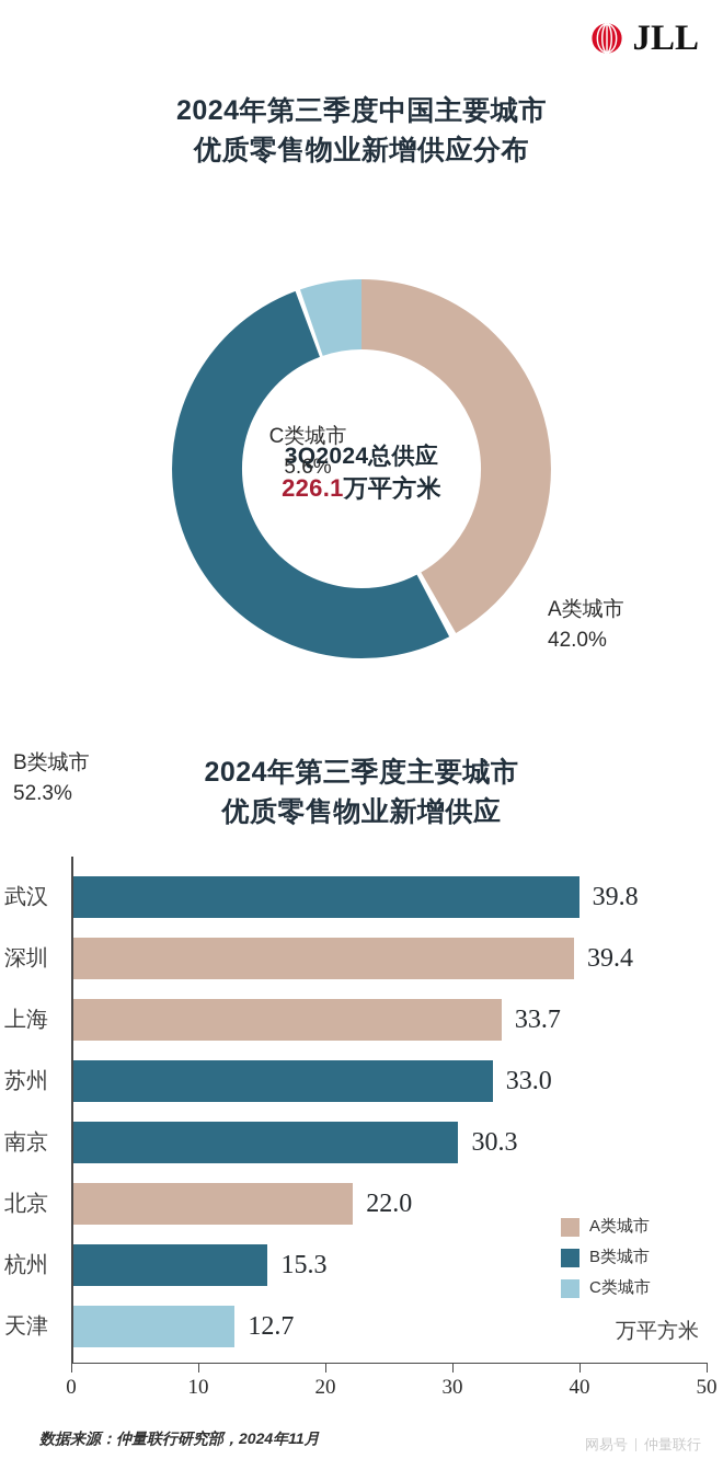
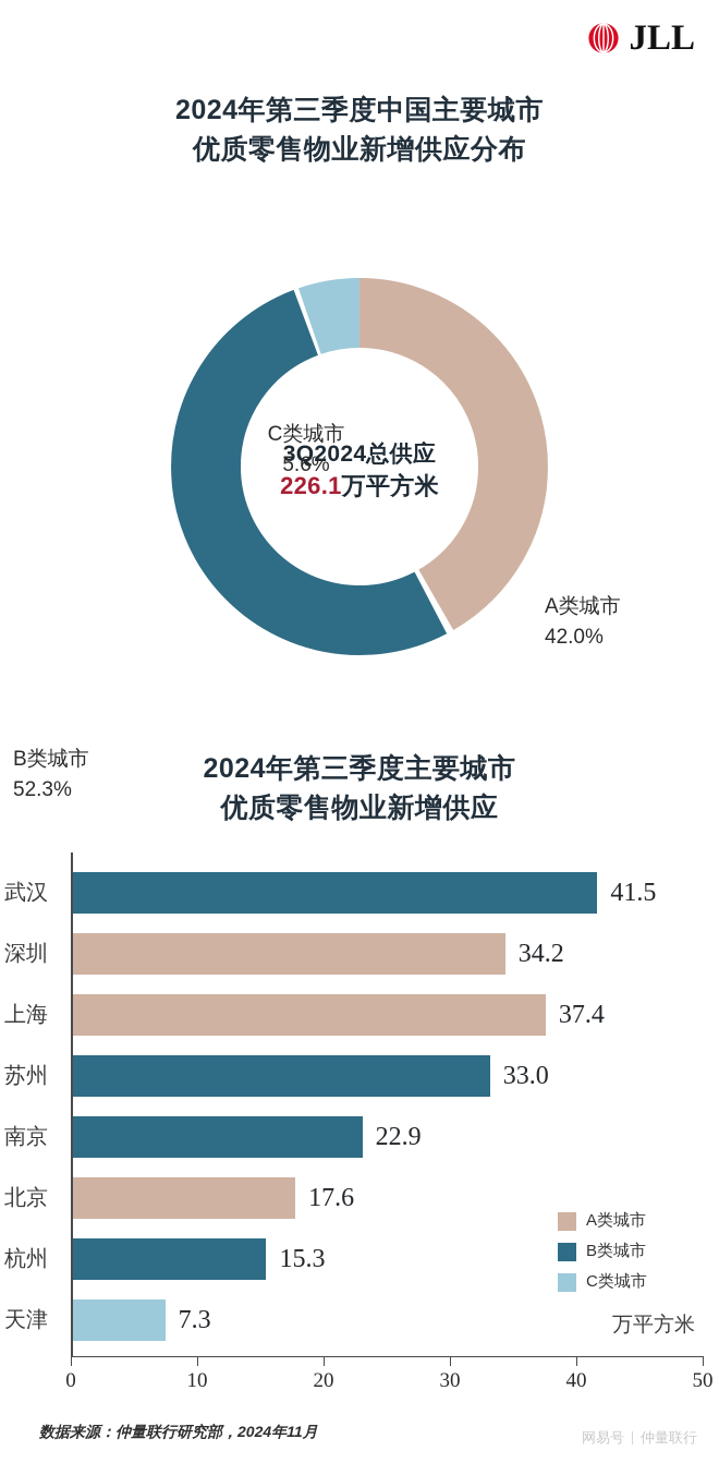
2024年第三季度主要城市优质零售物业新增供应/武汉: 39.8 -> 41.5
2024年第三季度主要城市优质零售物业新增供应/深圳: 39.4 -> 34.2
2024年第三季度主要城市优质零售物业新增供应/上海: 33.7 -> 37.4
2024年第三季度主要城市优质零售物业新增供应/南京: 30.3 -> 22.9
2024年第三季度主要城市优质零售物业新增供应/北京: 22.0 -> 17.6
2024年第三季度主要城市优质零售物业新增供应/天津: 12.7 -> 7.3
